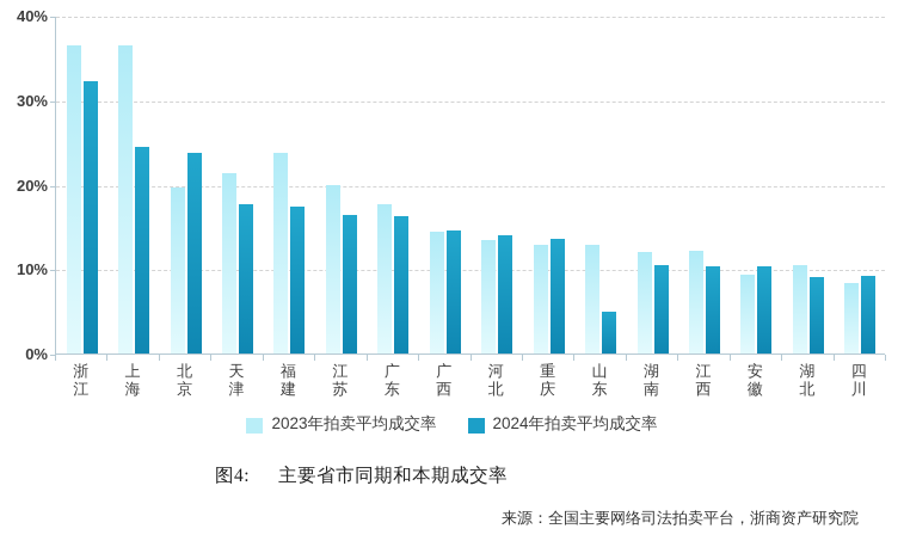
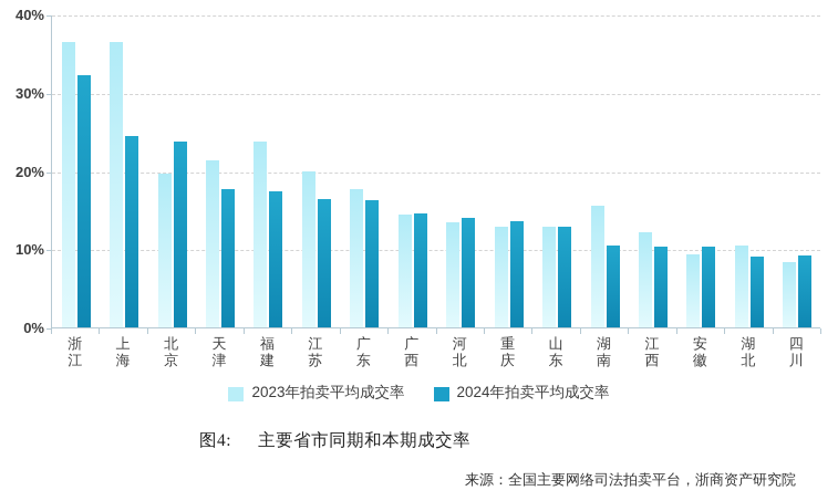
2024年拍卖平均成交率/山东: 5% -> 13%
2023年拍卖平均成交率/湖南: 12% -> 16%
